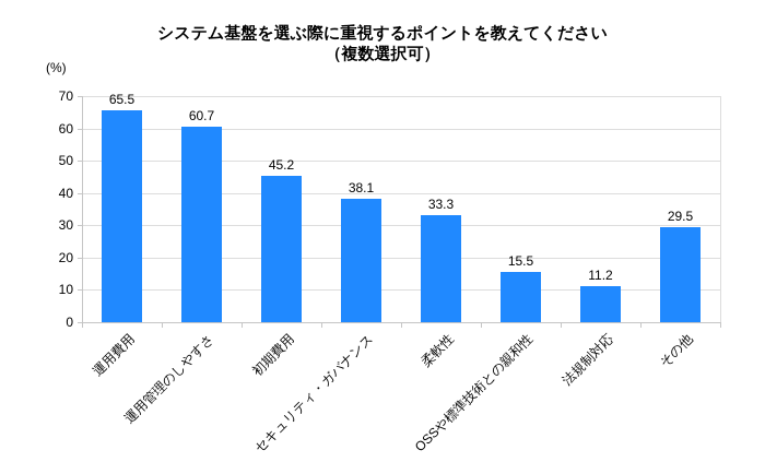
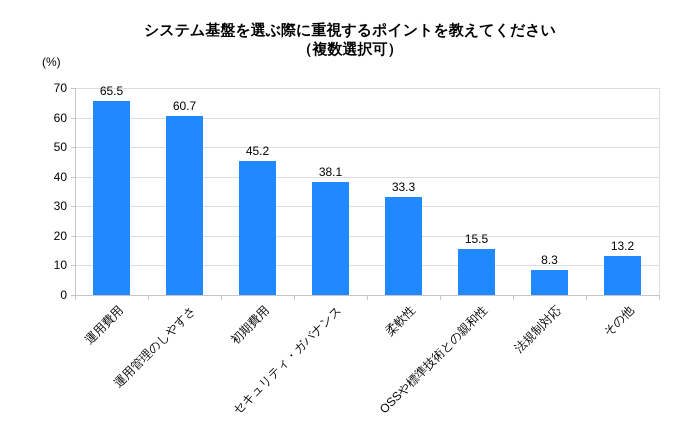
法規制対応: 11.2 -> 8.3
その他: 29.5 -> 13.2
